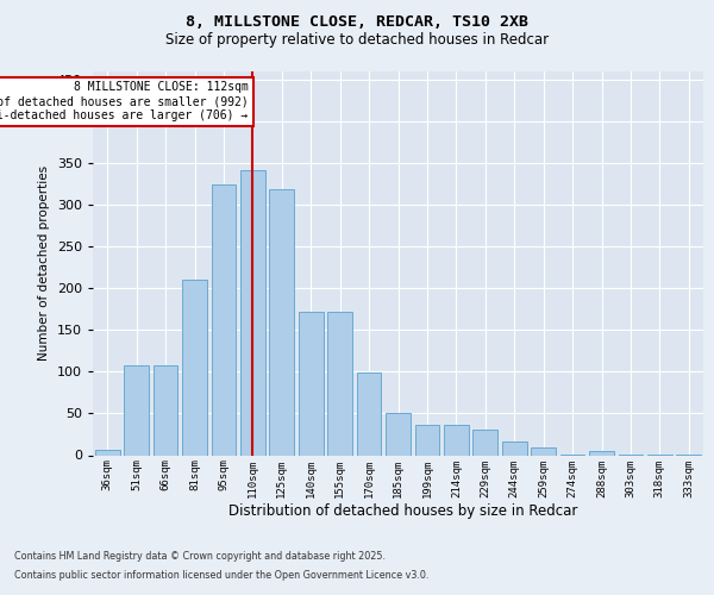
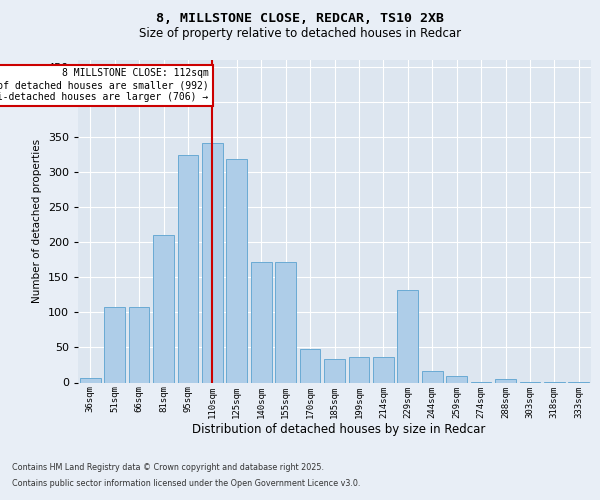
170sqm: 99 -> 48
185sqm: 50 -> 34
229sqm: 30 -> 132
